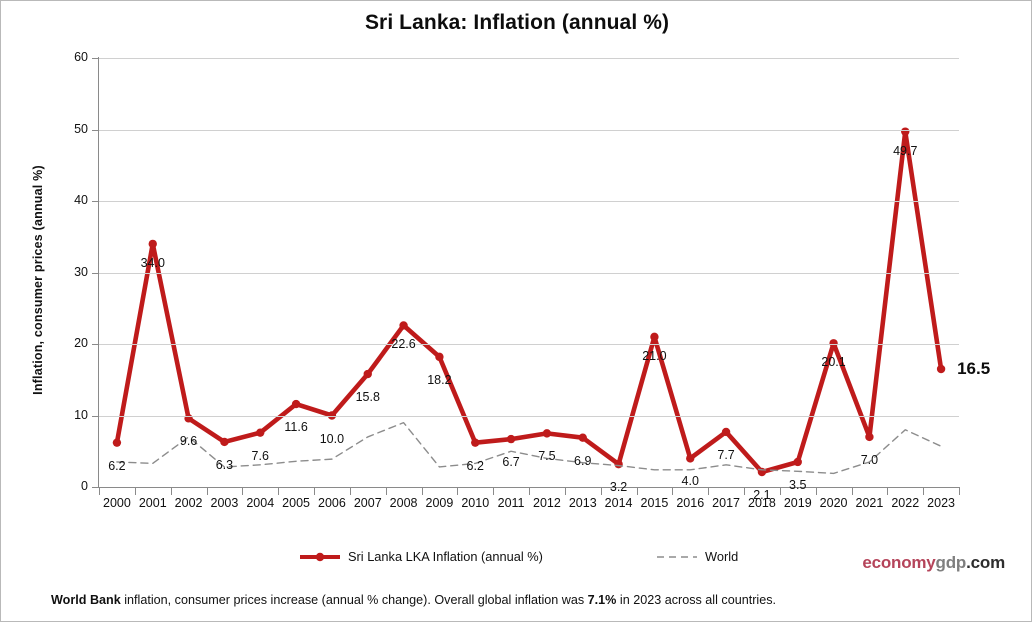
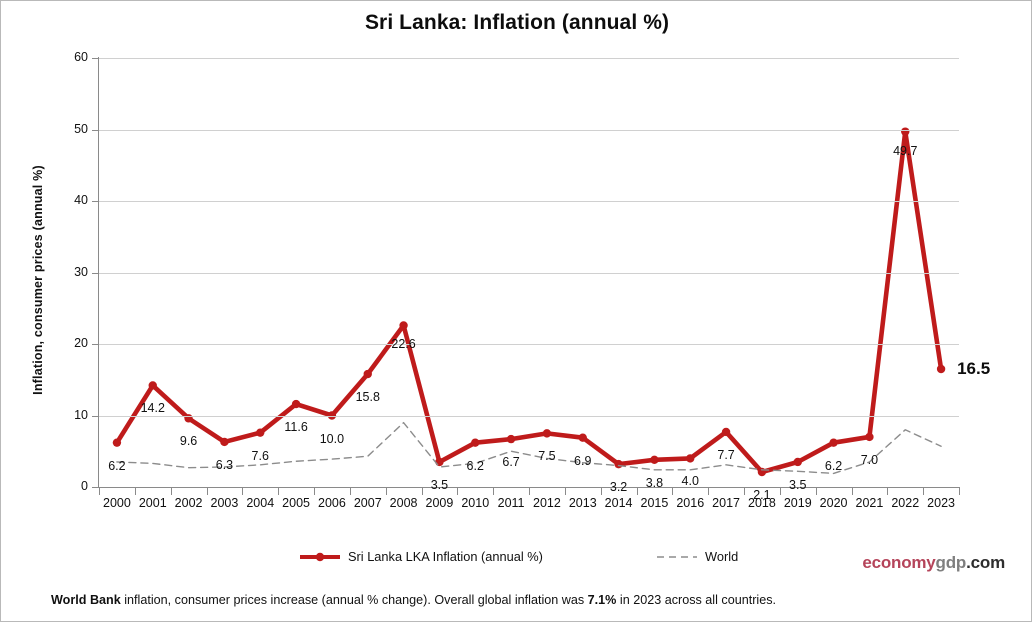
Sri Lanka LKA Inflation (annual %)/2001: 34.0 -> 14.2
World/2002: 7 -> 3
World/2007: 7 -> 4
Sri Lanka LKA Inflation (annual %)/2009: 18.2 -> 3.5
Sri Lanka LKA Inflation (annual %)/2015: 21.0 -> 3.8
Sri Lanka LKA Inflation (annual %)/2020: 20.1 -> 6.2
